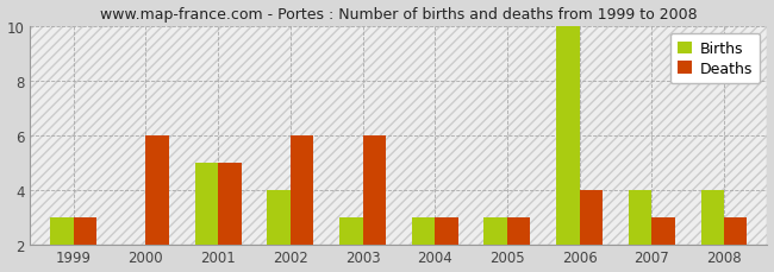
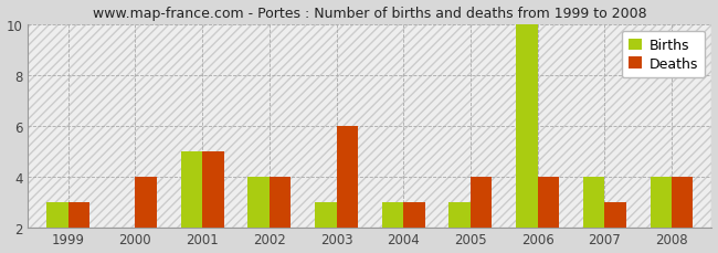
Deaths/2000: 6 -> 4
Deaths/2002: 6 -> 4
Deaths/2005: 3 -> 4
Deaths/2008: 3 -> 4
